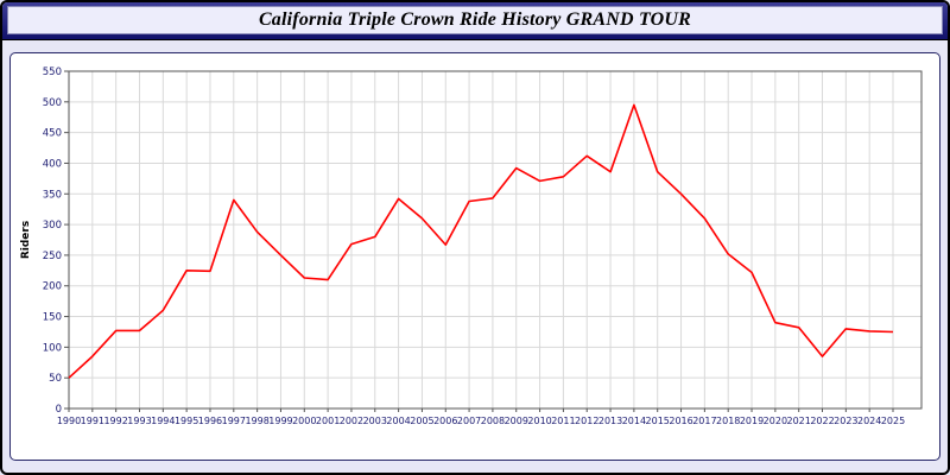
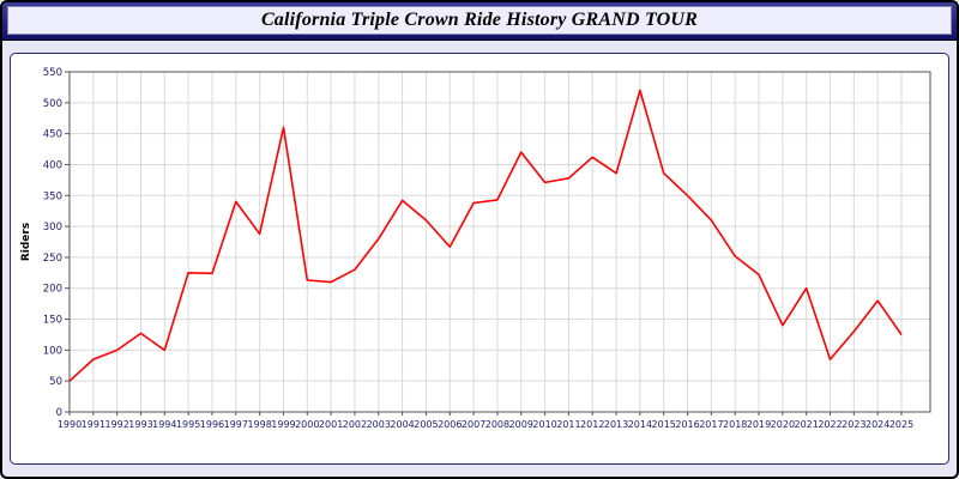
1992: 130 -> 100
1994: 160 -> 100
1999: 250 -> 460
2002: 270 -> 230
2009: 390 -> 420
2014: 500 -> 520
2021: 130 -> 200
2024: 130 -> 180
